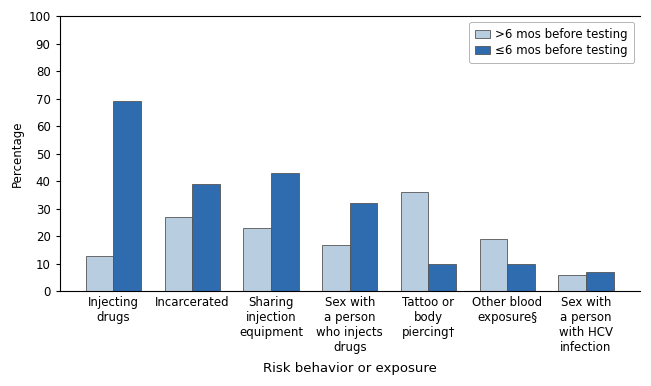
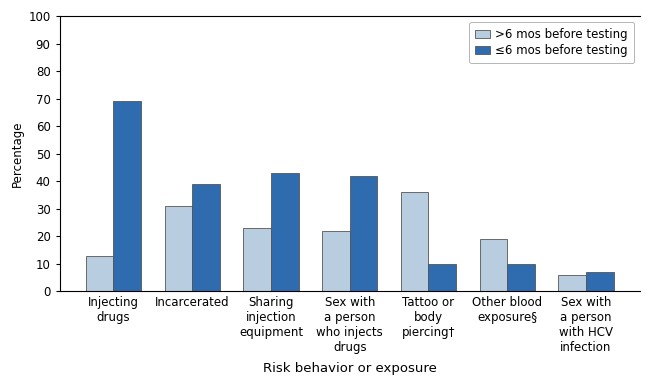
>6 mos before testing/Incarcerated: 27 -> 31
>6 mos before testing/Sex with a person who injects drugs: 17 -> 22
≤6 mos before testing/Sex with a person who injects drugs: 32 -> 42
